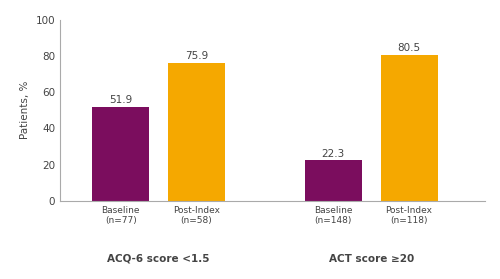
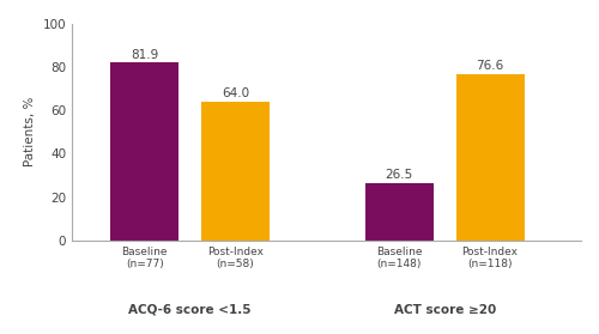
Baseline (n=77): 51.9 -> 81.9
Post-Index (n=58): 75.9 -> 64.0
Baseline (n=148): 22.3 -> 26.5
Post-Index (n=118): 80.5 -> 76.6
